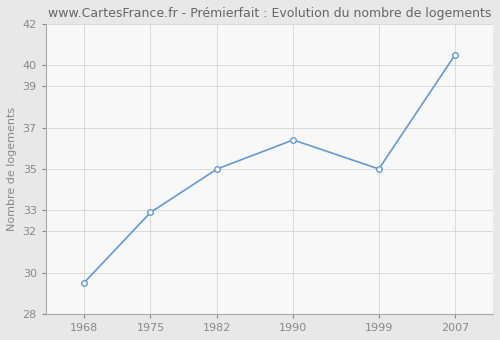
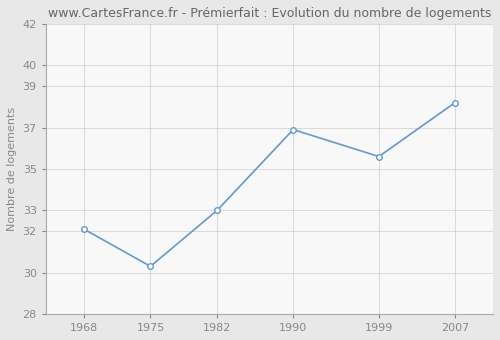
1968: 29.5 -> 32.1
1975: 32.9 -> 30.3
1982: 35.0 -> 33.0
1990: 36.4 -> 36.9
1999: 35.0 -> 35.6
2007: 40.5 -> 38.2
